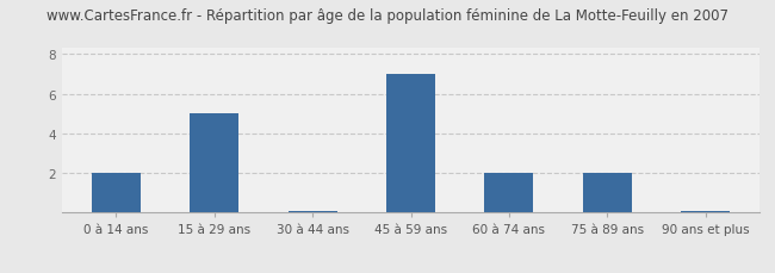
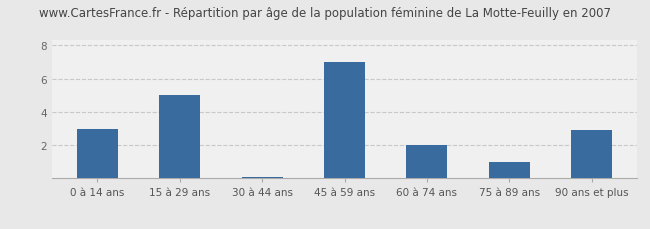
0 à 14 ans: 2.0 -> 3.0
75 à 89 ans: 2.0 -> 1.0
90 ans et plus: 0.1 -> 2.9
